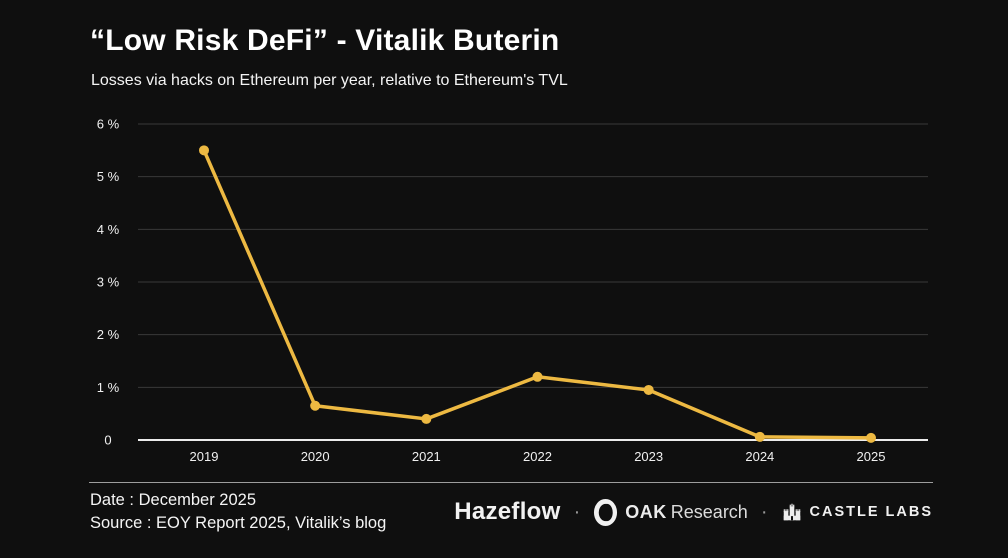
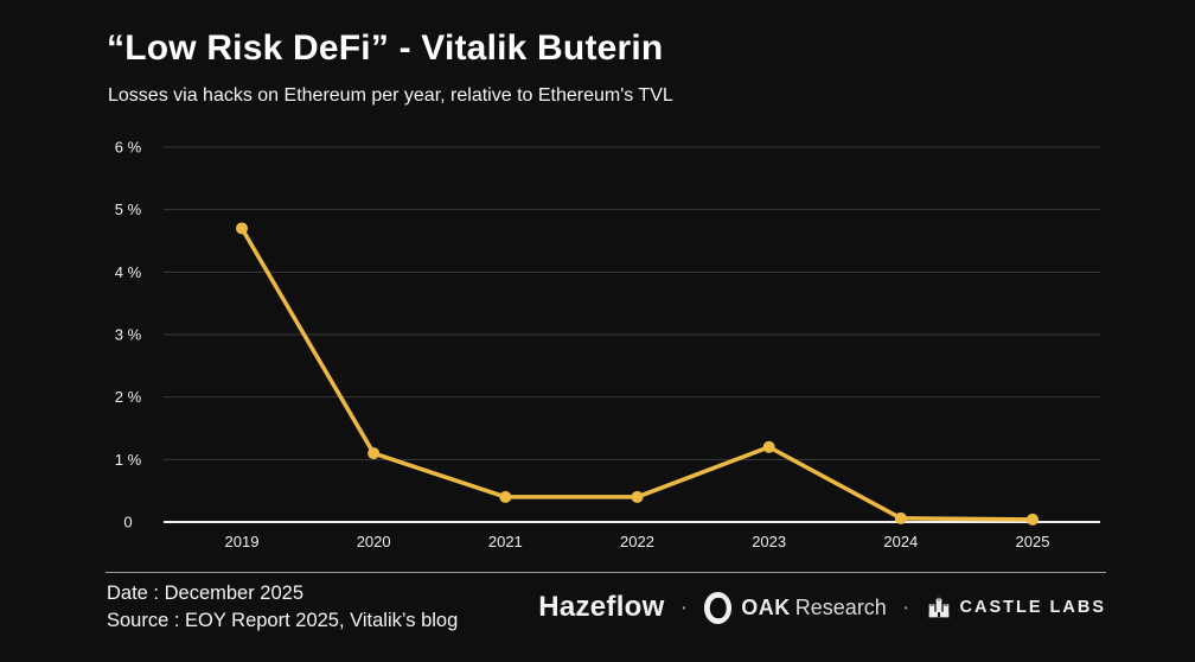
2019: 5.5% -> 4.7%
2020: 0.7% -> 1.1%
2022: 1.2% -> 0.4%
2023: 0.9% -> 1.2%
